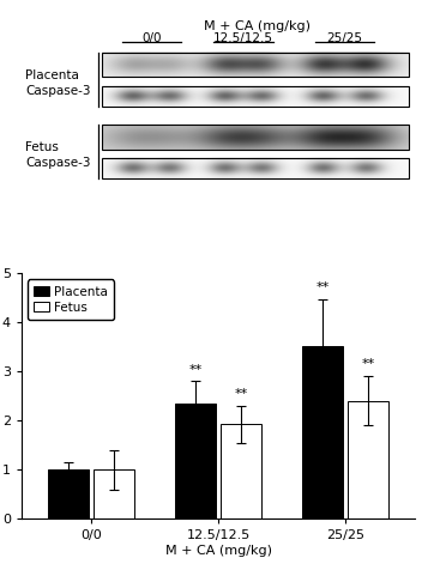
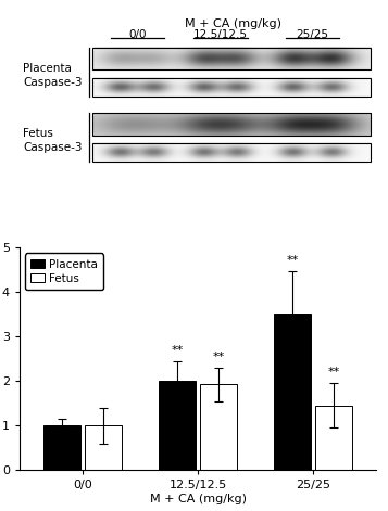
Placenta/12.5/12.5: 2.35 -> 2.00
Fetus/25/25: 2.40 -> 1.45
